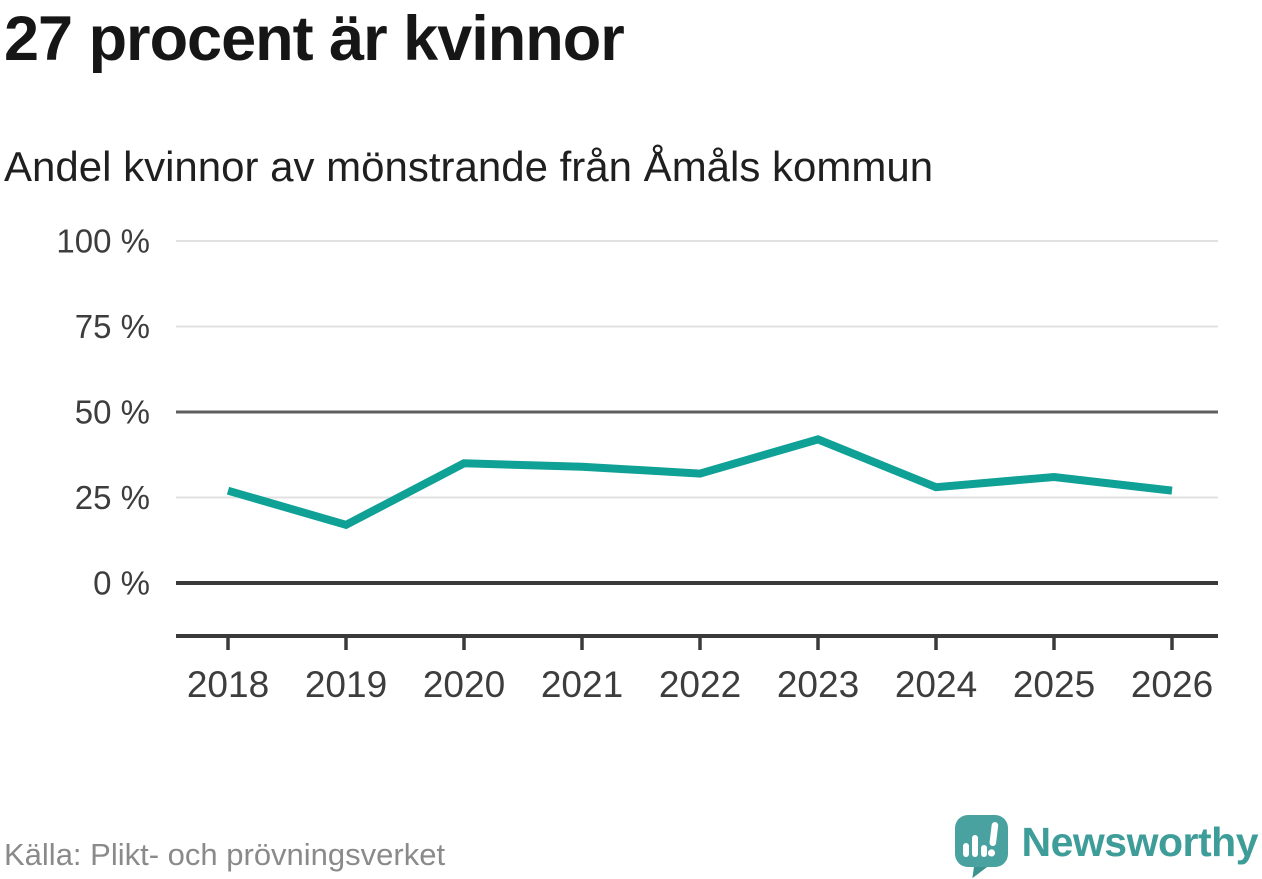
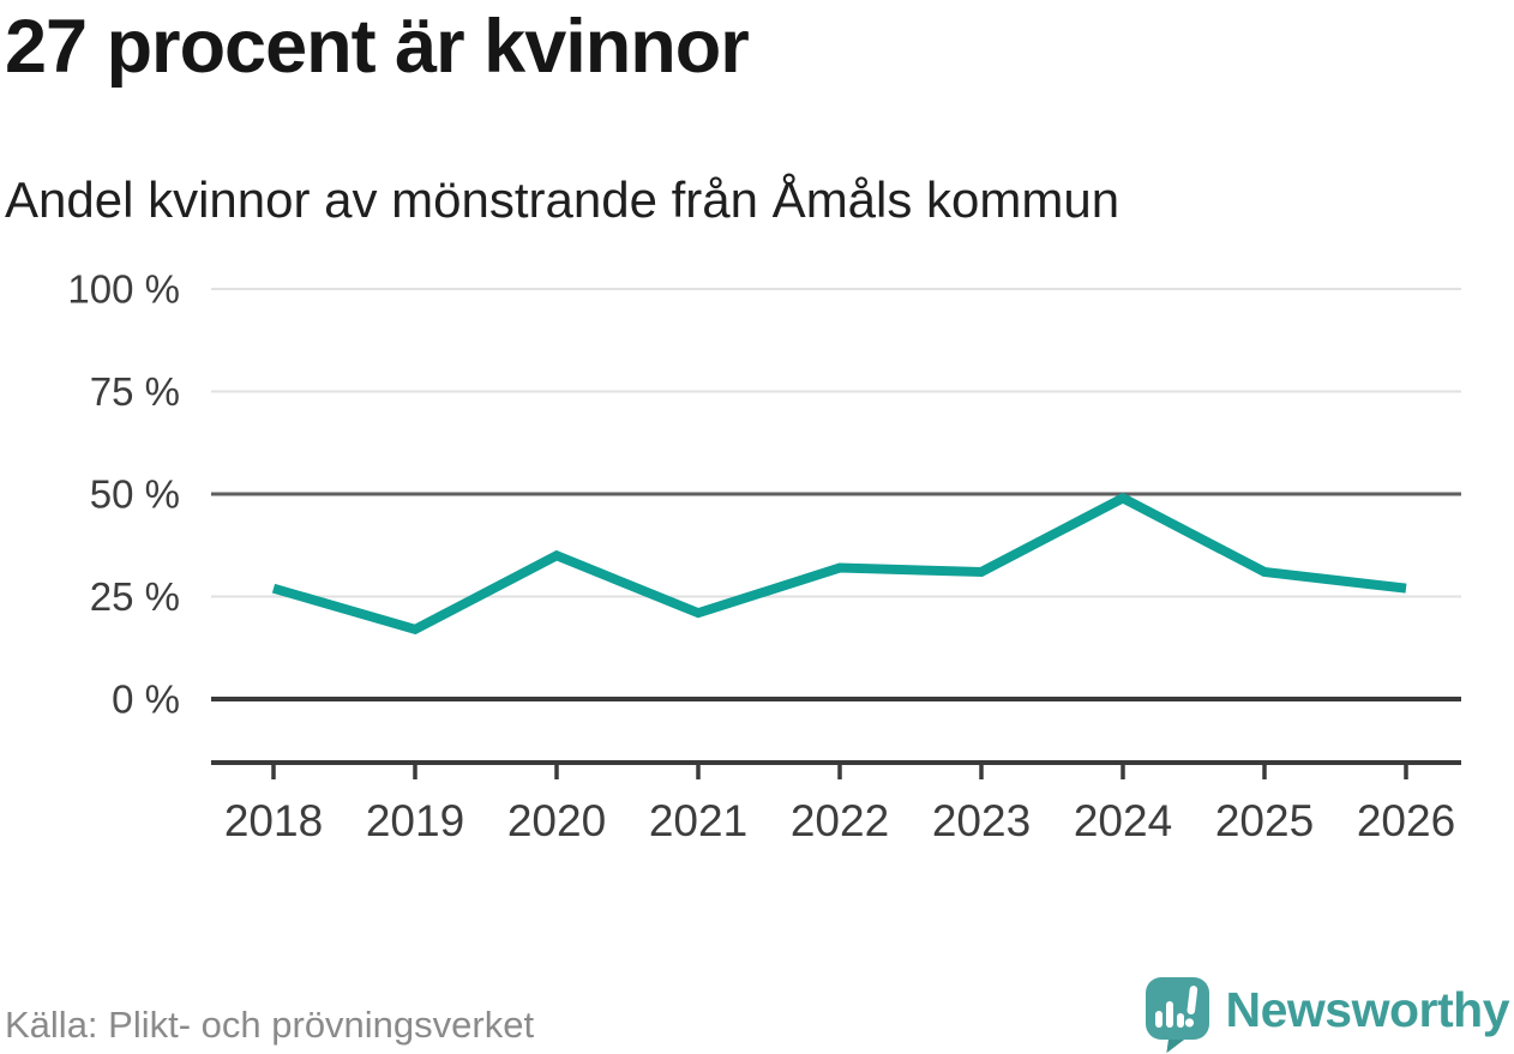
2021: 34% -> 21%
2023: 42% -> 31%
2024: 28% -> 49%
